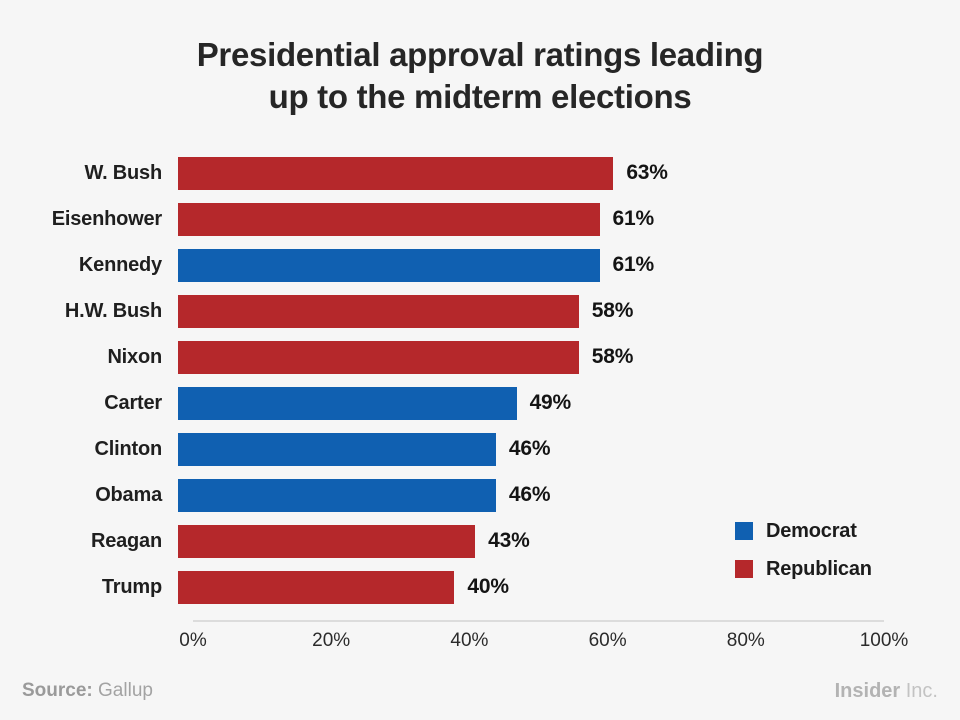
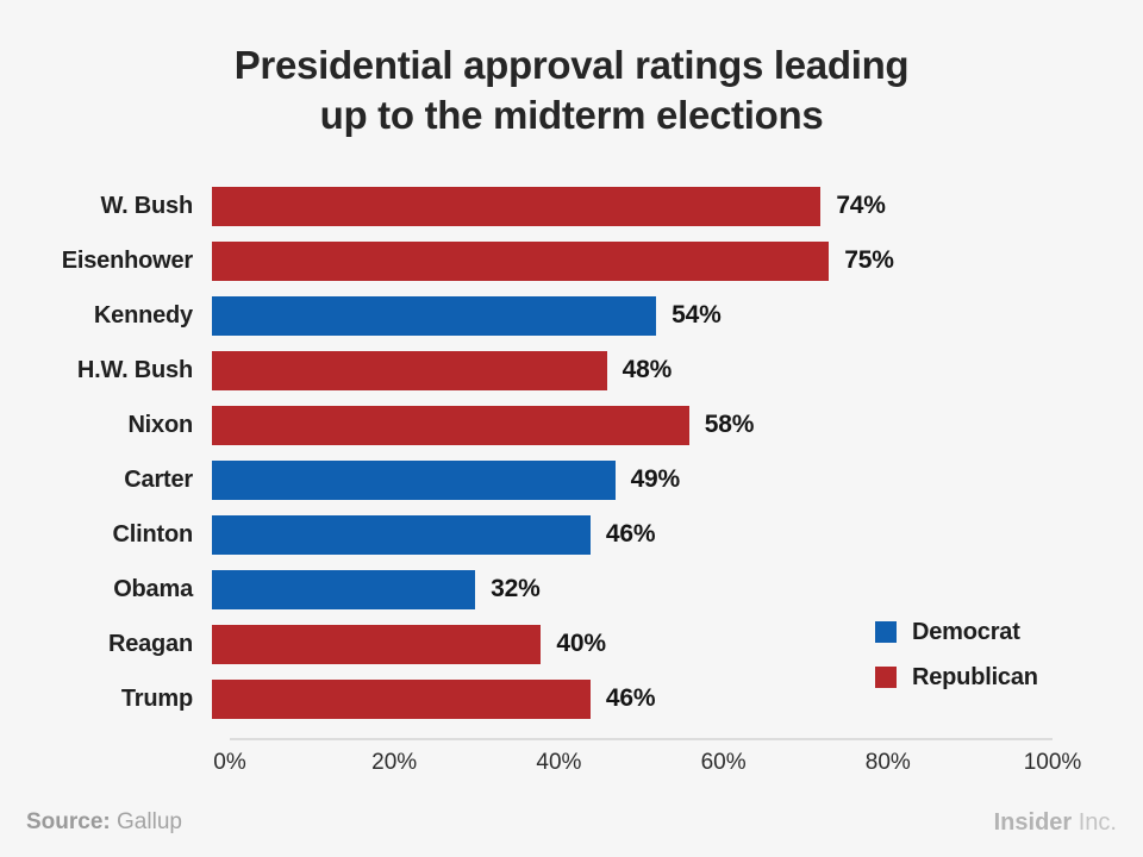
W. Bush: 63% -> 74%
Eisenhower: 61% -> 75%
Kennedy: 61% -> 54%
H.W. Bush: 58% -> 48%
Obama: 46% -> 32%
Reagan: 43% -> 40%
Trump: 40% -> 46%
